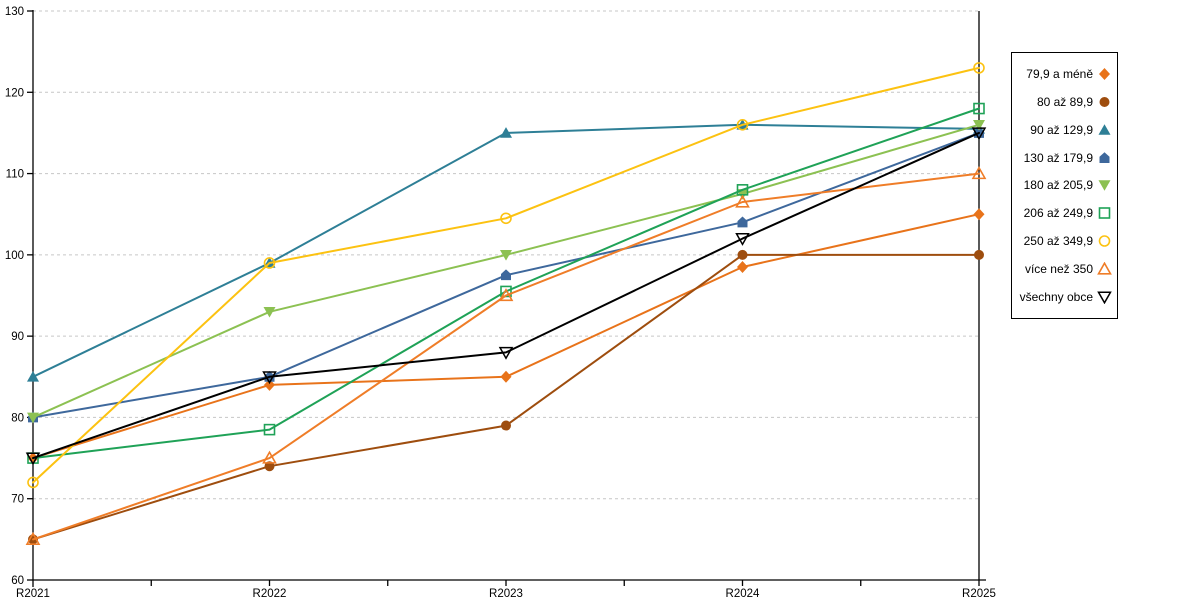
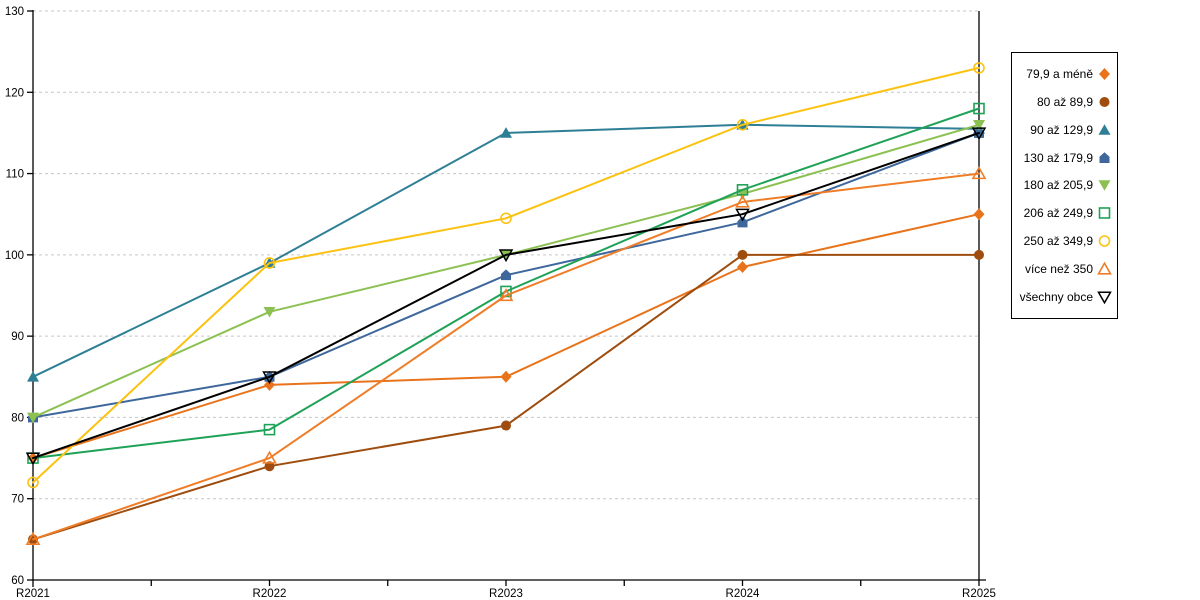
všechny obce/R2023: 88 -> 100
všechny obce/R2024: 102 -> 105
